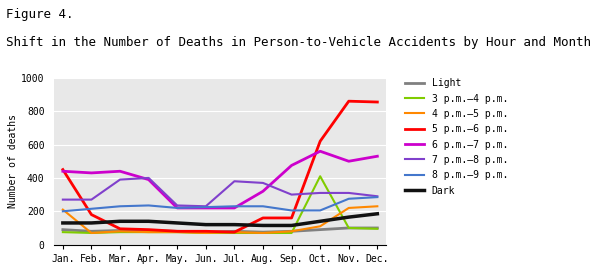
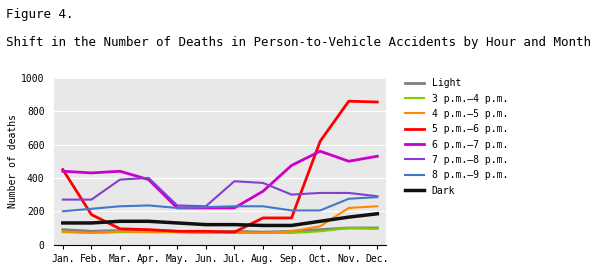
4 p.m.–5 p.m./Jan.: 210 -> 80
3 p.m.–4 p.m./Oct.: 410 -> 80
